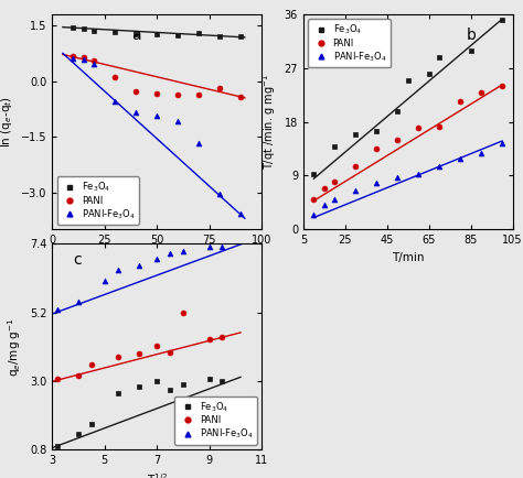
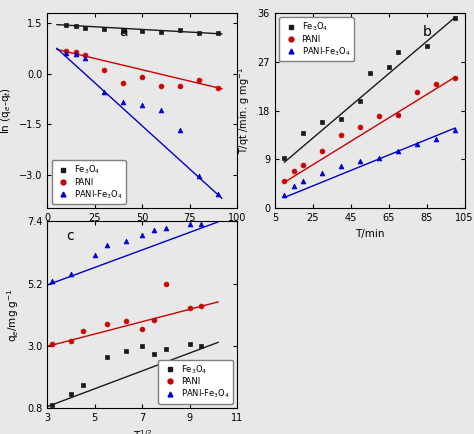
PANI/50: -0.33 -> -0.10
PANI/7: 4.12 -> 3.60
